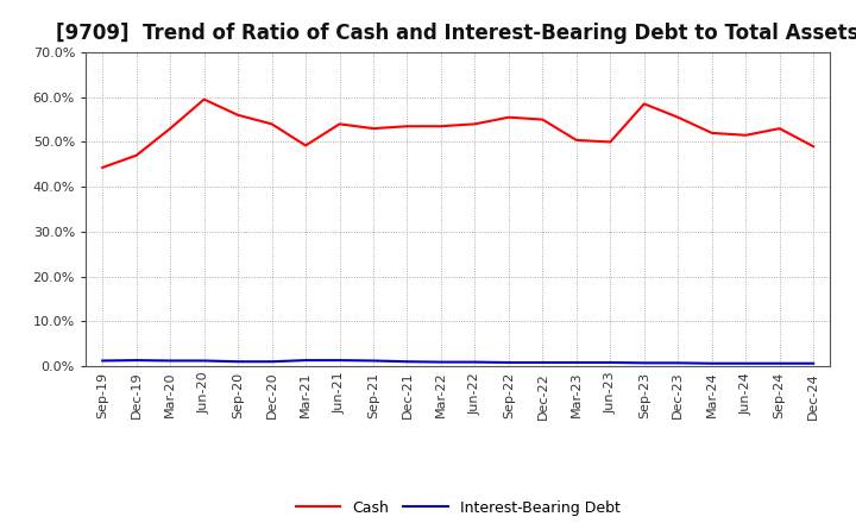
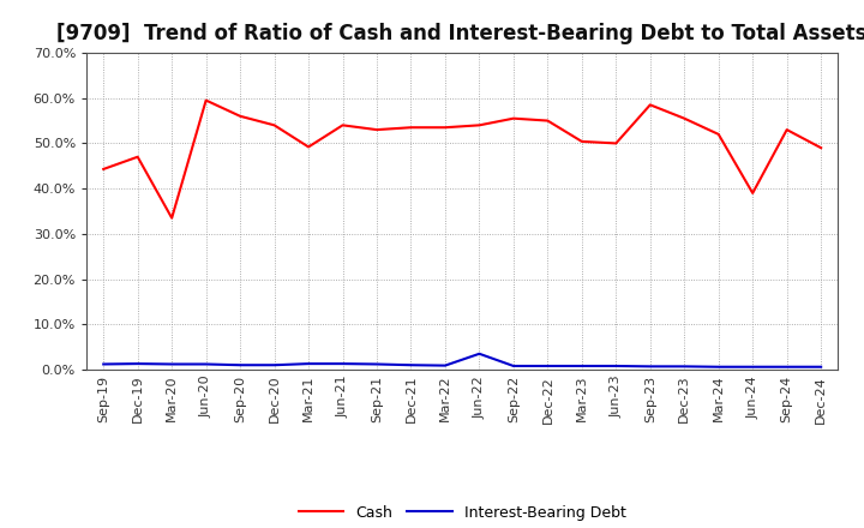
Cash/Mar-20: 53.0% -> 33.5%
Interest-Bearing Debt/Jun-22: 0.9% -> 3.5%
Cash/Jun-24: 51.5% -> 39.0%
